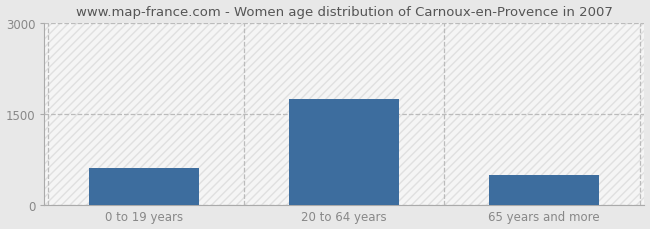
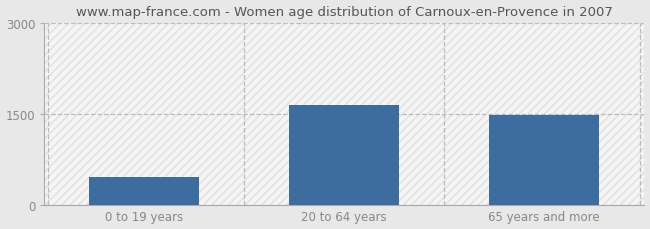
0 to 19 years: 600 -> 460
20 to 64 years: 1750 -> 1640
65 years and more: 490 -> 1480
